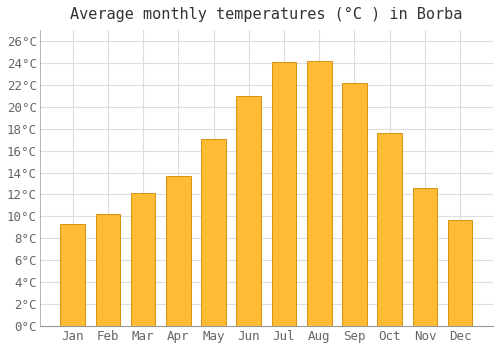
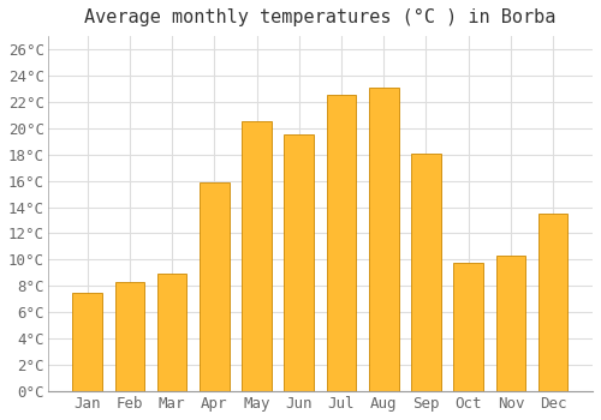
Jan: 9.3°C -> 7.5°C
Feb: 10.2°C -> 8.3°C
Mar: 12.1°C -> 8.9°C
Apr: 13.7°C -> 15.9°C
May: 17.1°C -> 20.5°C
Jun: 21.0°C -> 19.5°C
Jul: 24.1°C -> 22.5°C
Aug: 24.2°C -> 23.1°C
Sep: 22.2°C -> 18.1°C
Oct: 17.6°C -> 9.8°C
Nov: 12.6°C -> 10.3°C
Dec: 9.7°C -> 13.5°C
